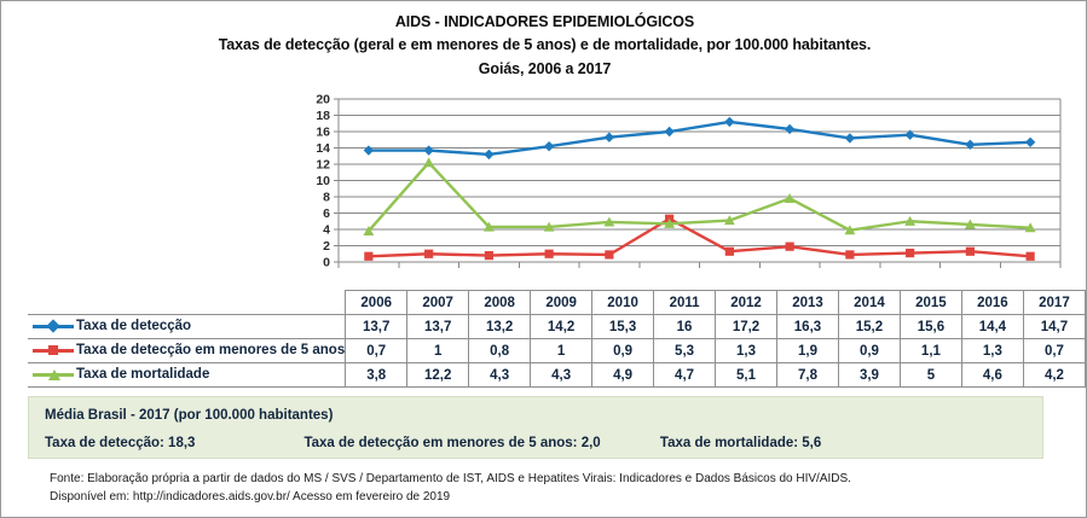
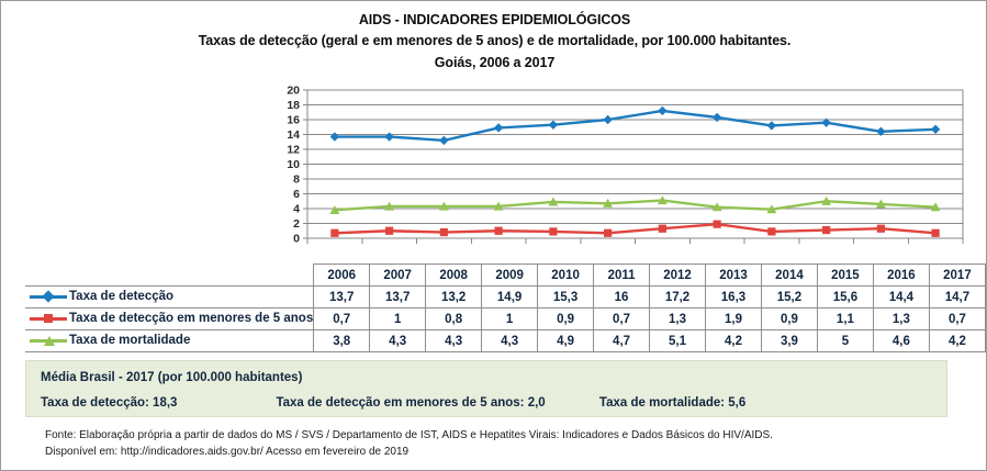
Taxa de mortalidade/2007: 12,2 -> 4,3
Taxa de detecção/2009: 14,2 -> 14,9
Taxa de detecção em menores de 5 anos/2011: 5,3 -> 0,7
Taxa de mortalidade/2013: 7,8 -> 4,2
